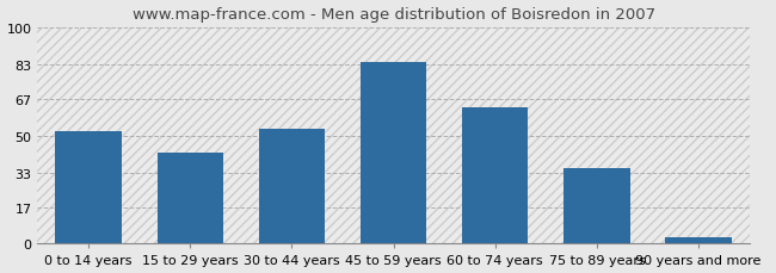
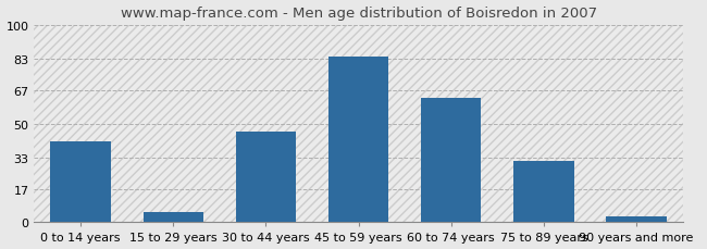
0 to 14 years: 52 -> 41
15 to 29 years: 42 -> 5
30 to 44 years: 53 -> 46
75 to 89 years: 35 -> 31
